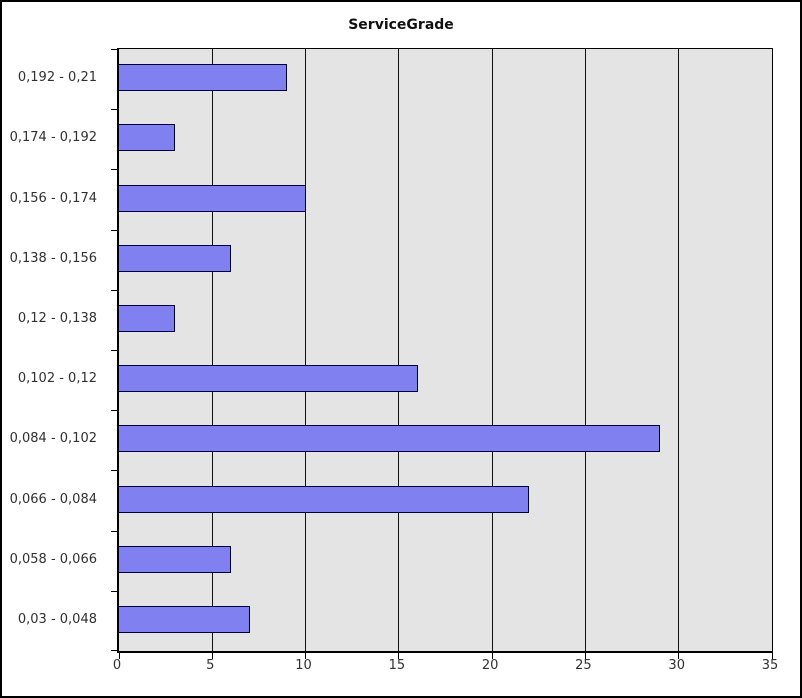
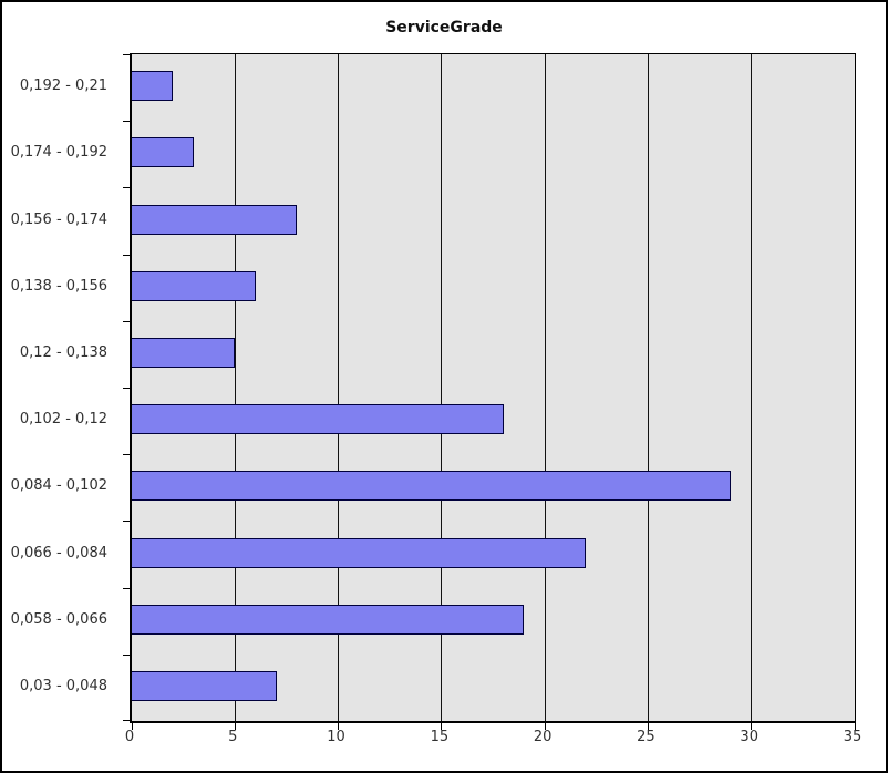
0,192 - 0,21: 9 -> 2
0,156 - 0,174: 10 -> 8
0,12 - 0,138: 3 -> 5
0,102 - 0,12: 16 -> 18
0,058 - 0,066: 6 -> 19
